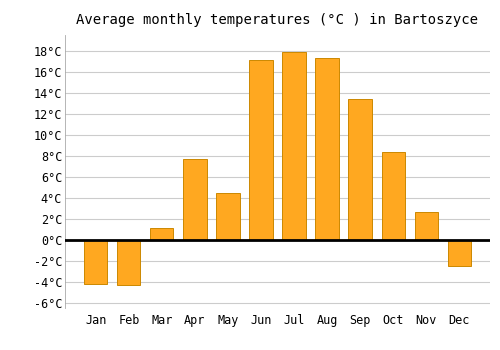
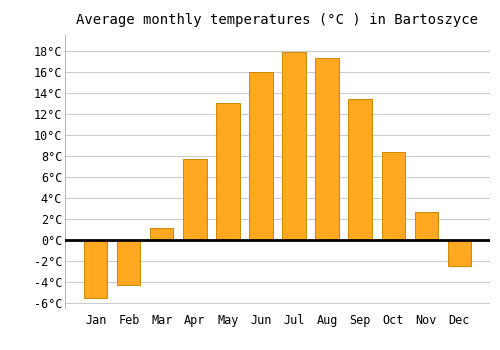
Jan: -4.2°C -> -5.5°C
May: 4.5°C -> 13.0°C
Jun: 17.1°C -> 16.0°C
